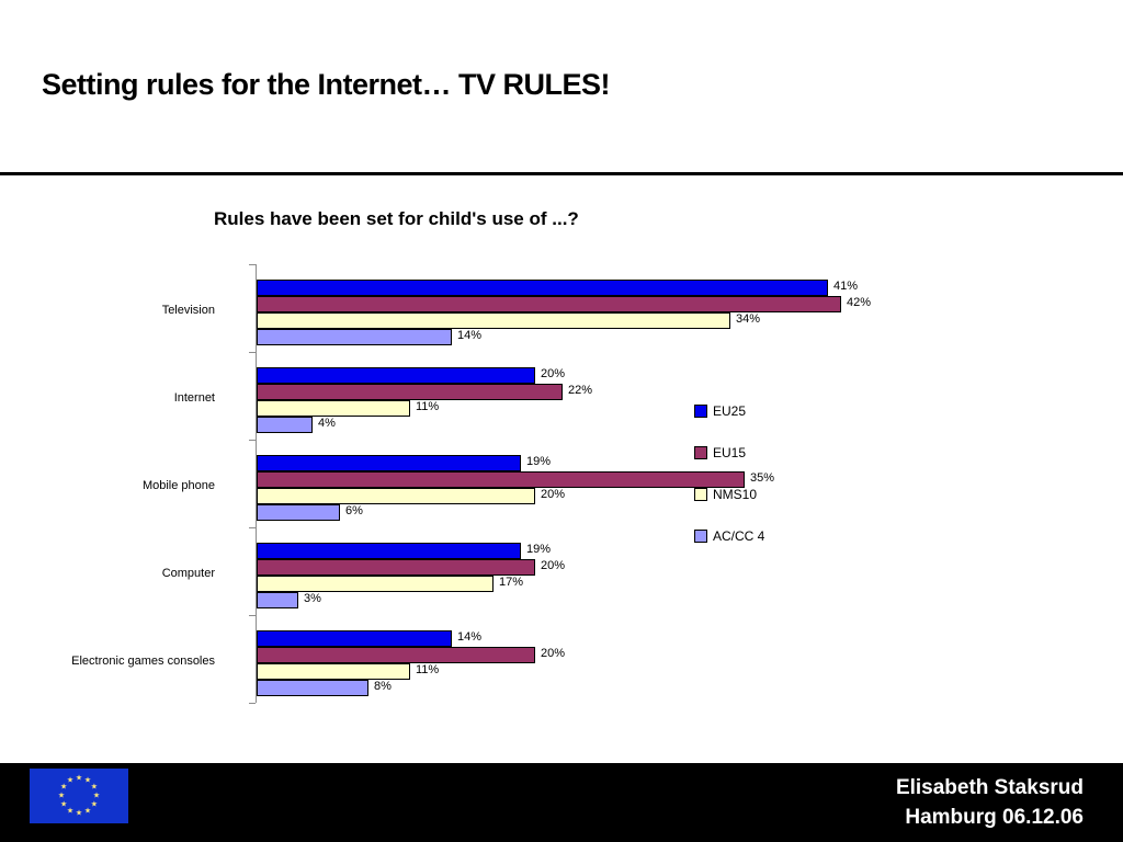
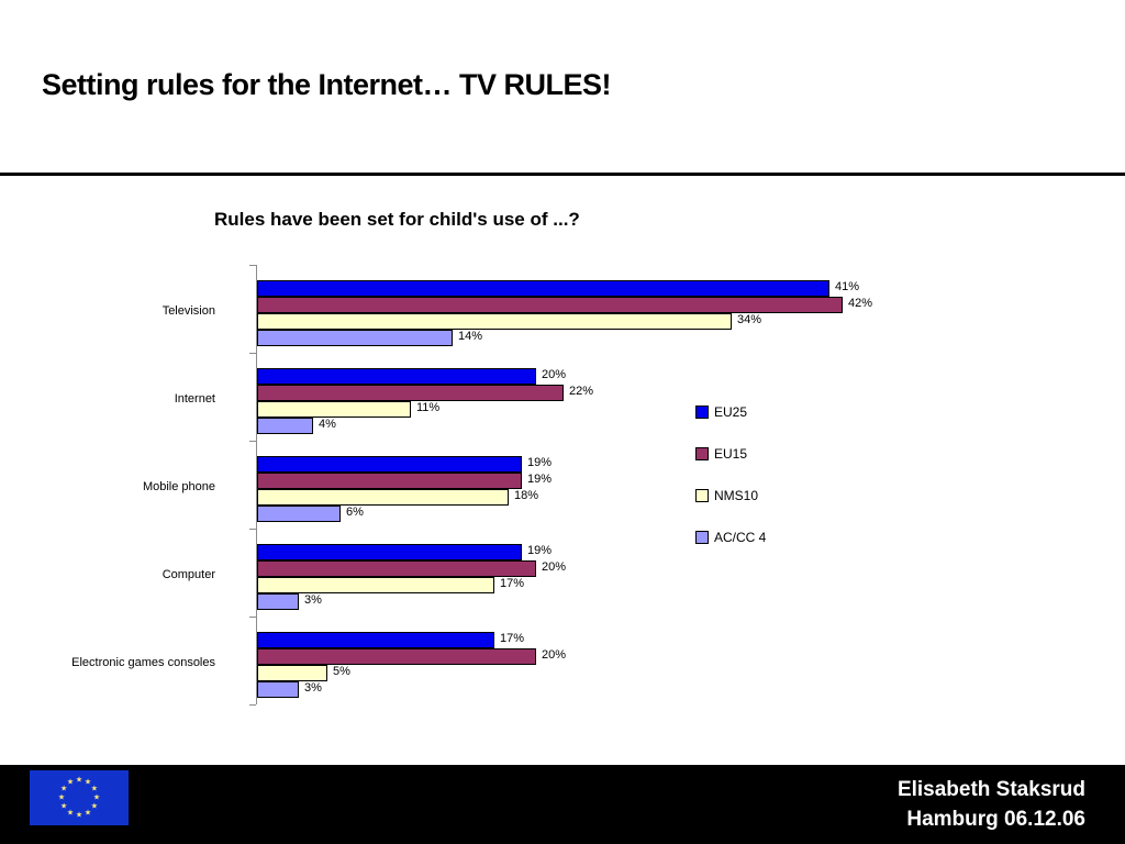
EU15/Mobile phone: 35% -> 19%
NMS10/Mobile phone: 20% -> 18%
EU25/Electronic games consoles: 14% -> 17%
NMS10/Electronic games consoles: 11% -> 5%
AC/CC 4/Electronic games consoles: 8% -> 3%
